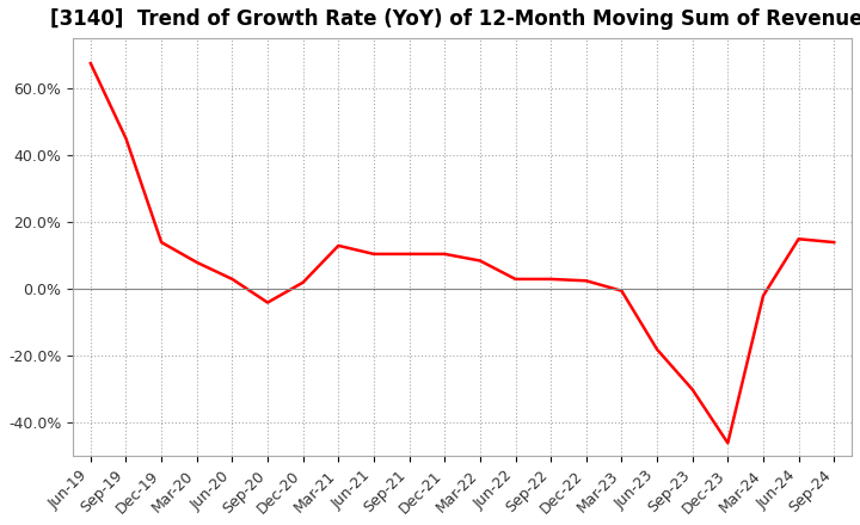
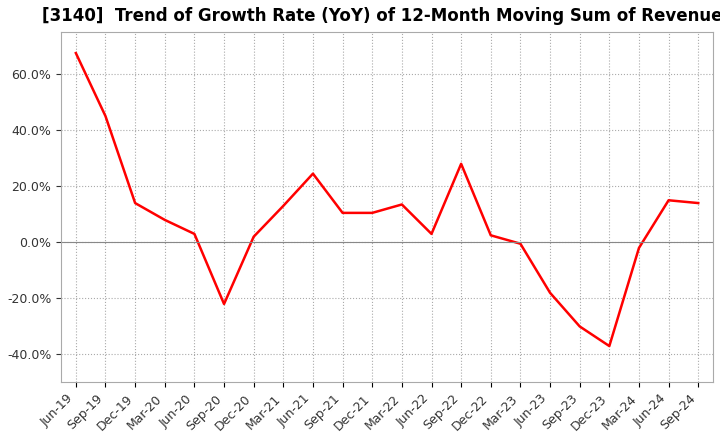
Sep-20: -4.0% -> -22.0%
Jun-21: 10.5% -> 24.5%
Mar-22: 8.5% -> 13.5%
Sep-22: 3.0% -> 28.0%
Dec-23: -46.0% -> -37.0%
